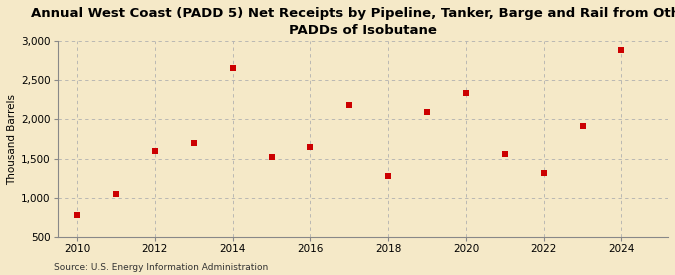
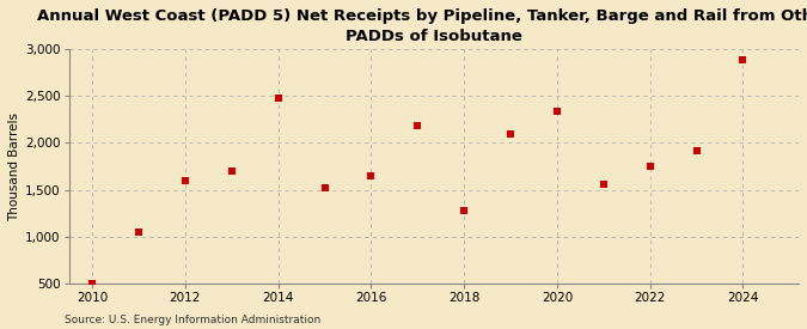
2010: 780 -> 500
2014: 2,660 -> 2,480
2022: 1,320 -> 1,750
